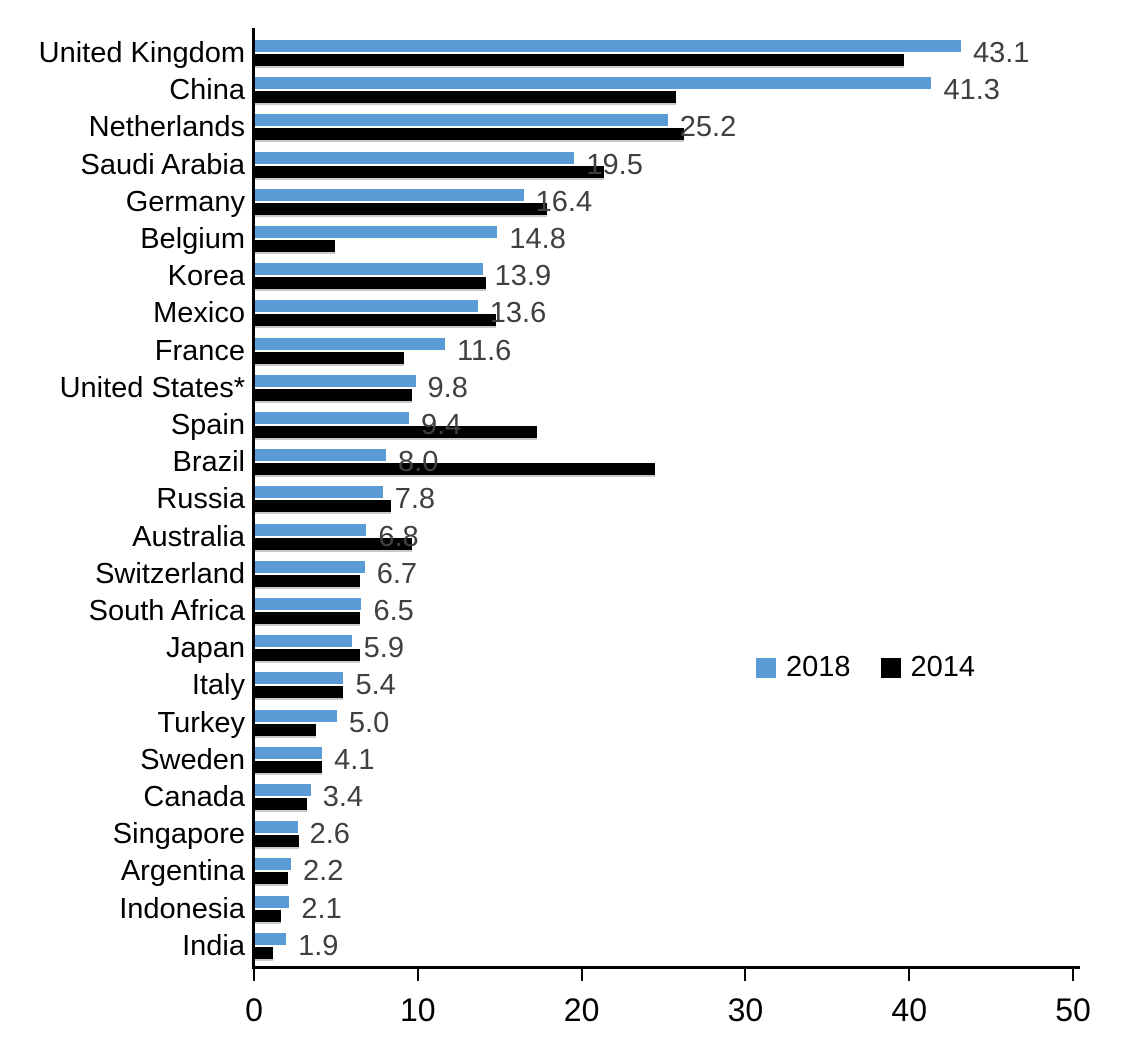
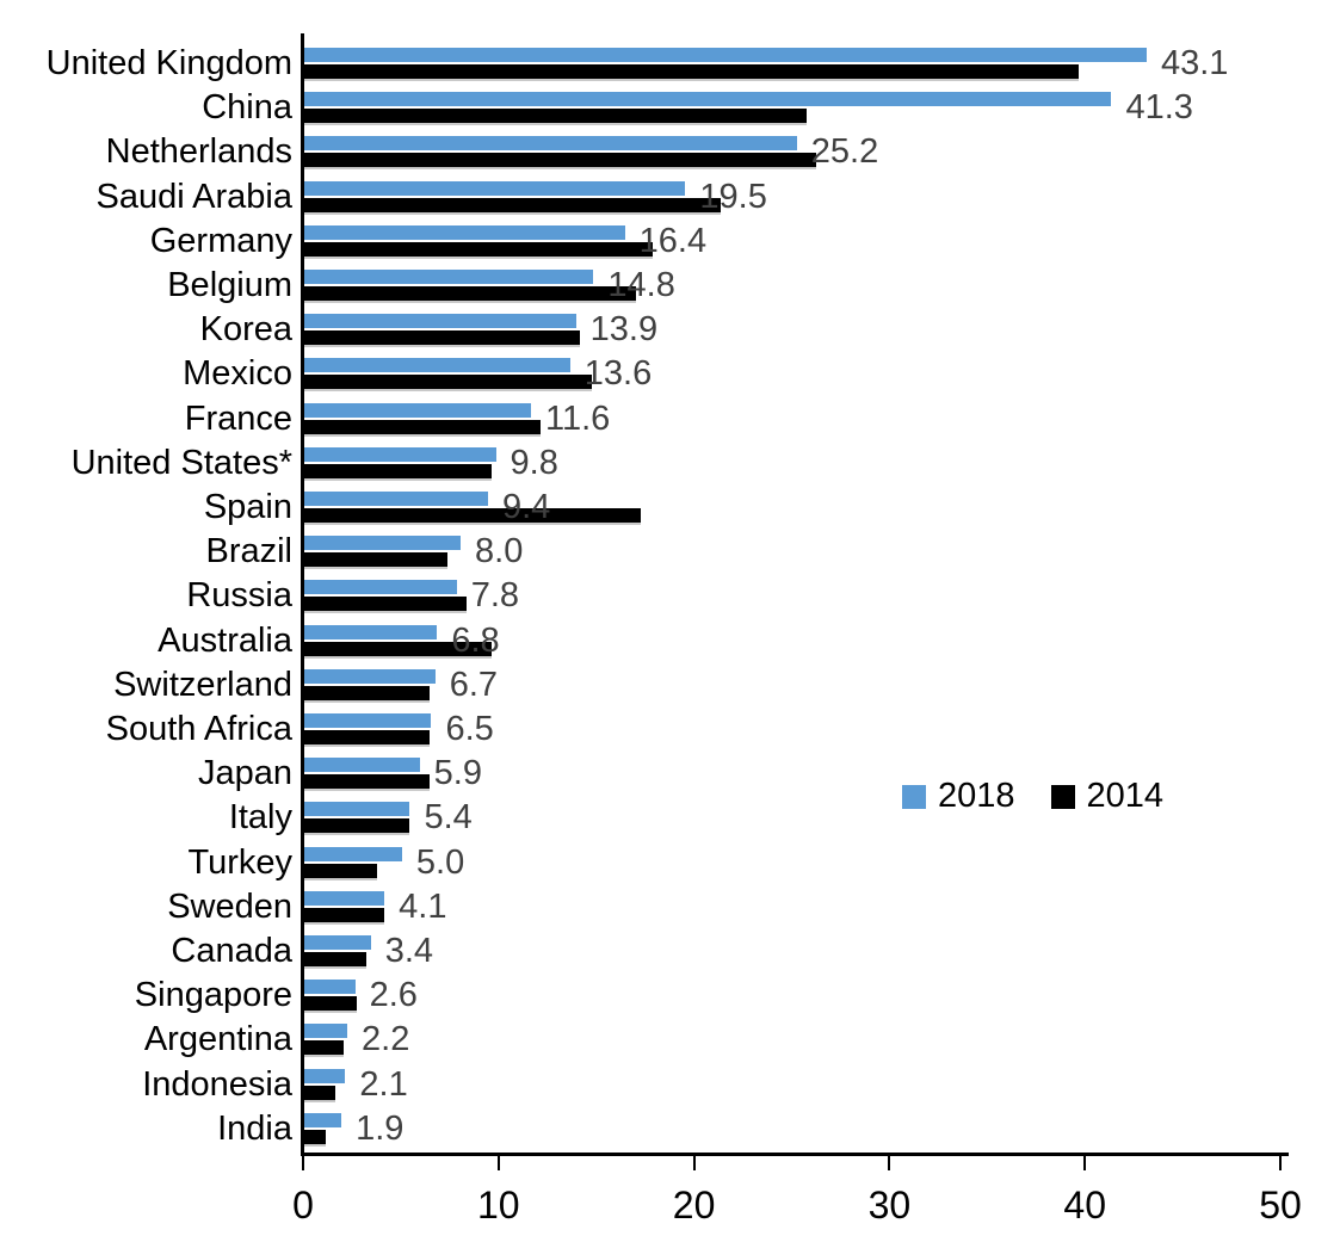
2014/Belgium: 4.9 -> 17.0
2014/France: 9.1 -> 12.1
2014/Brazil: 24.4 -> 7.3
